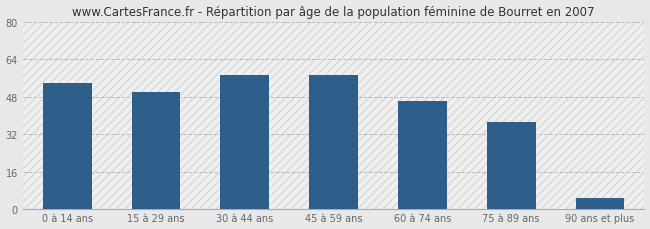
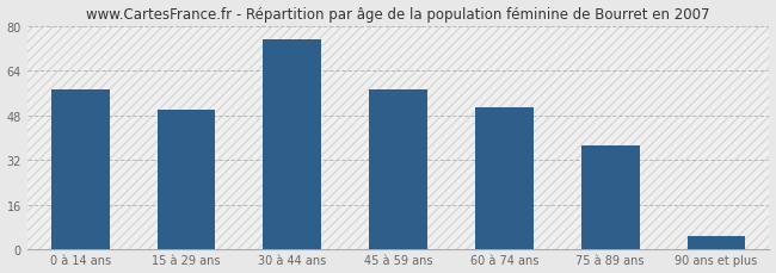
0 à 14 ans: 54 -> 57
30 à 44 ans: 57 -> 75
60 à 74 ans: 46 -> 51
